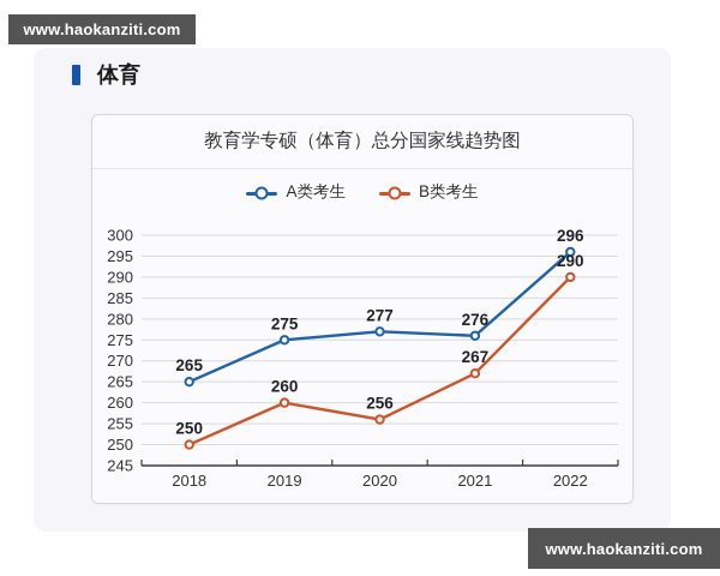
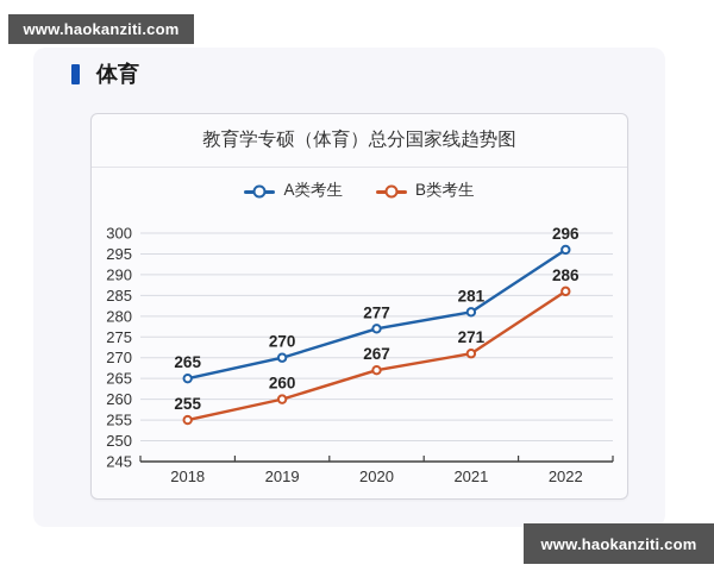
B类考生/2018: 250 -> 255
A类考生/2019: 275 -> 270
B类考生/2020: 256 -> 267
A类考生/2021: 276 -> 281
B类考生/2021: 267 -> 271
B类考生/2022: 290 -> 286
